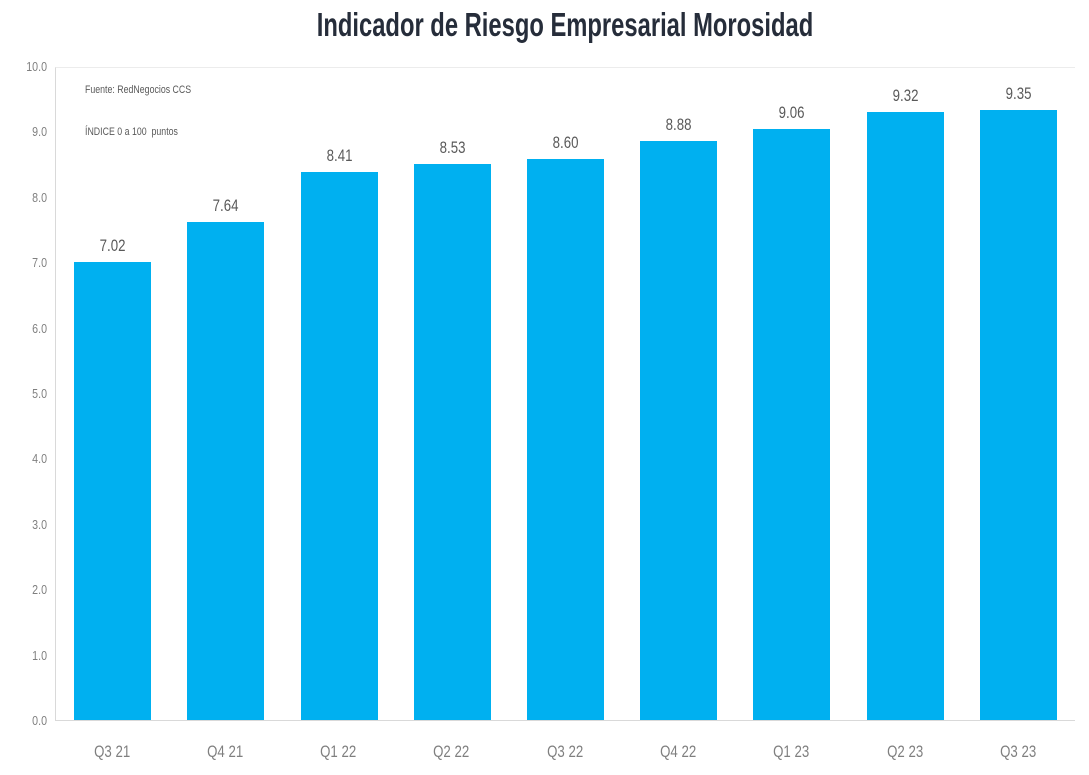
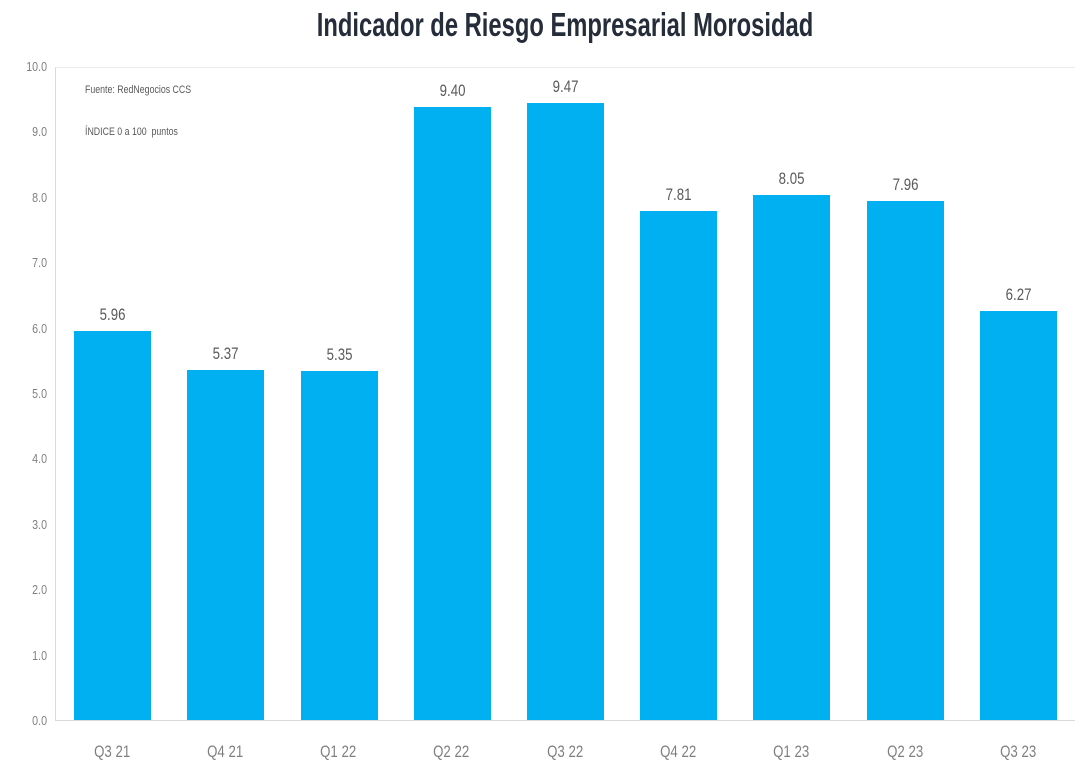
Q3 21: 7.02 -> 5.96
Q4 21: 7.64 -> 5.37
Q1 22: 8.41 -> 5.35
Q2 22: 8.53 -> 9.40
Q3 22: 8.60 -> 9.47
Q4 22: 8.88 -> 7.81
Q1 23: 9.06 -> 8.05
Q2 23: 9.32 -> 7.96
Q3 23: 9.35 -> 6.27
